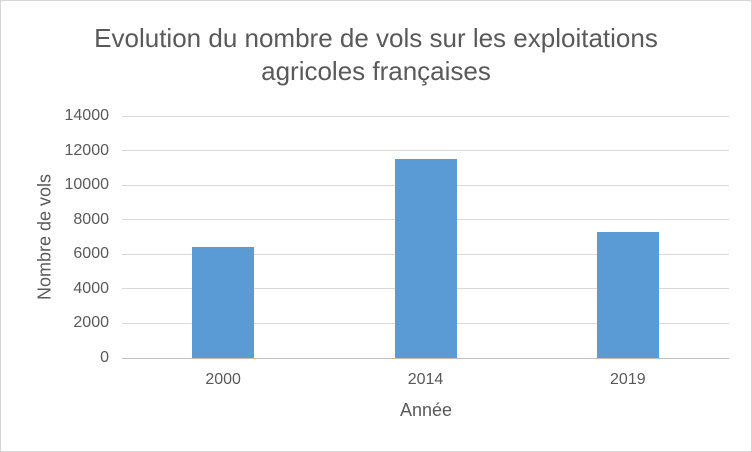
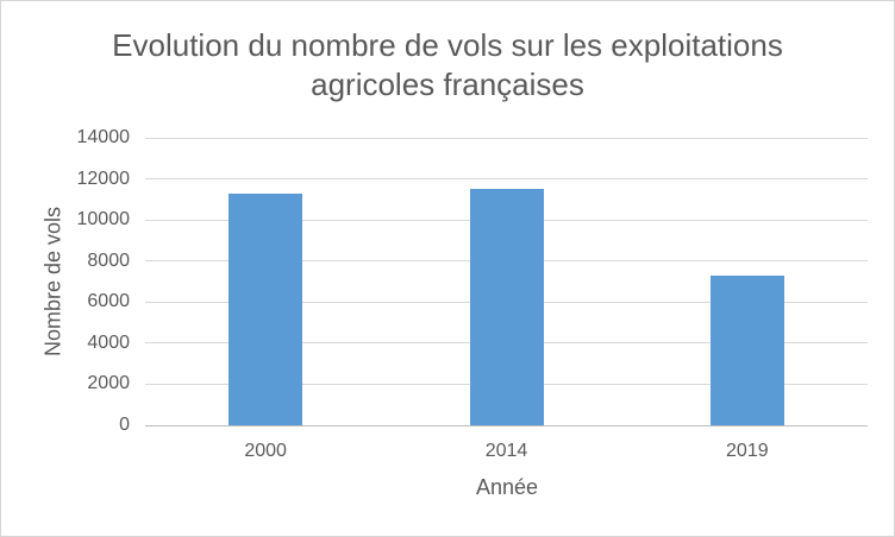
2000: 6400 -> 11300
